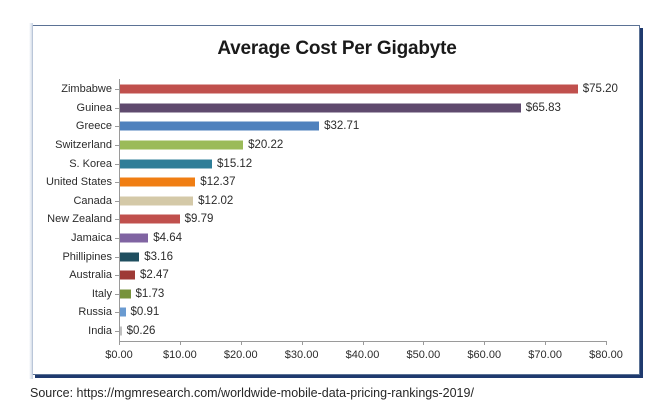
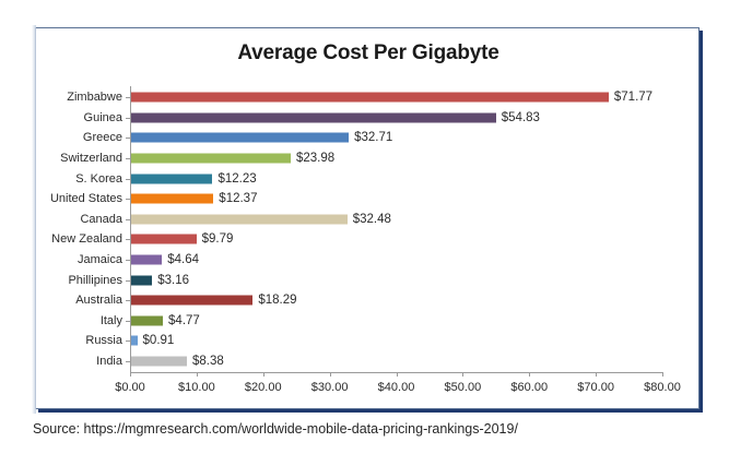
Zimbabwe: $75.20 -> $71.77
Guinea: $65.83 -> $54.83
Switzerland: $20.22 -> $23.98
S. Korea: $15.12 -> $12.23
Canada: $12.02 -> $32.48
Australia: $2.47 -> $18.29
Italy: $1.73 -> $4.77
India: $0.26 -> $8.38
